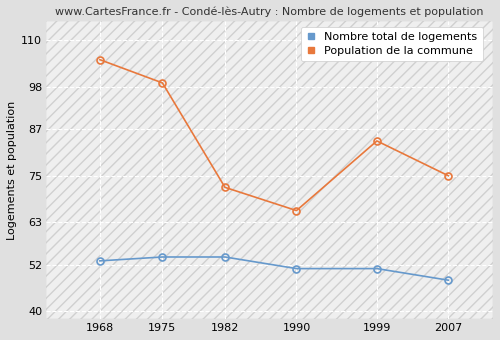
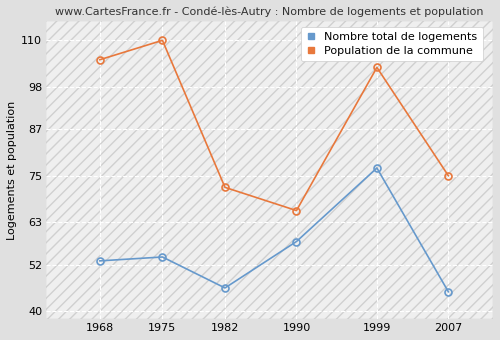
Population de la commune/1975: 99 -> 110
Nombre total de logements/1982: 54 -> 46
Nombre total de logements/1990: 51 -> 58
Nombre total de logements/1999: 51 -> 77
Population de la commune/1999: 84 -> 103
Nombre total de logements/2007: 48 -> 45
